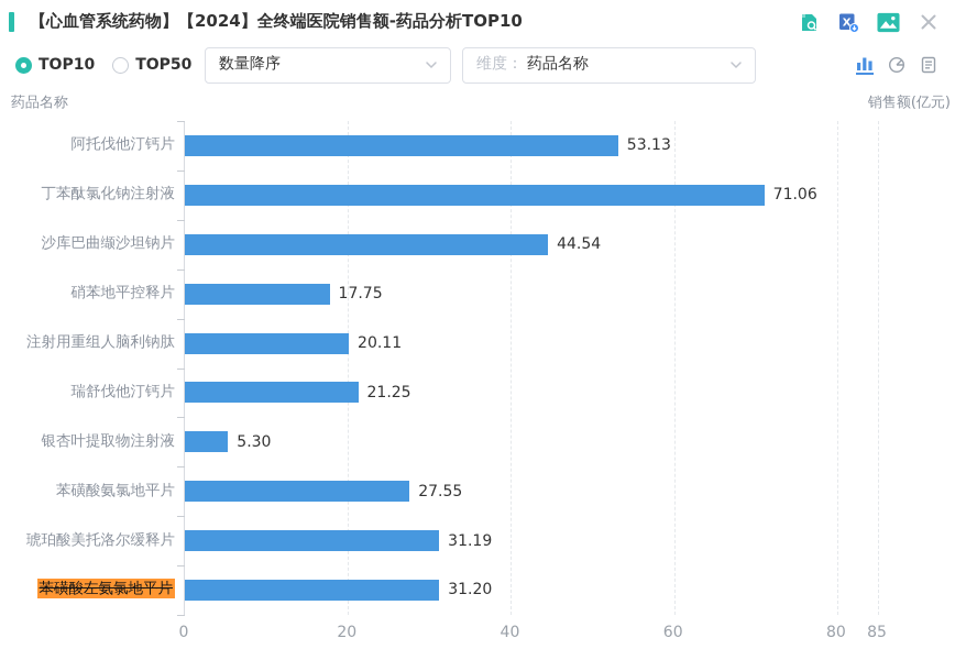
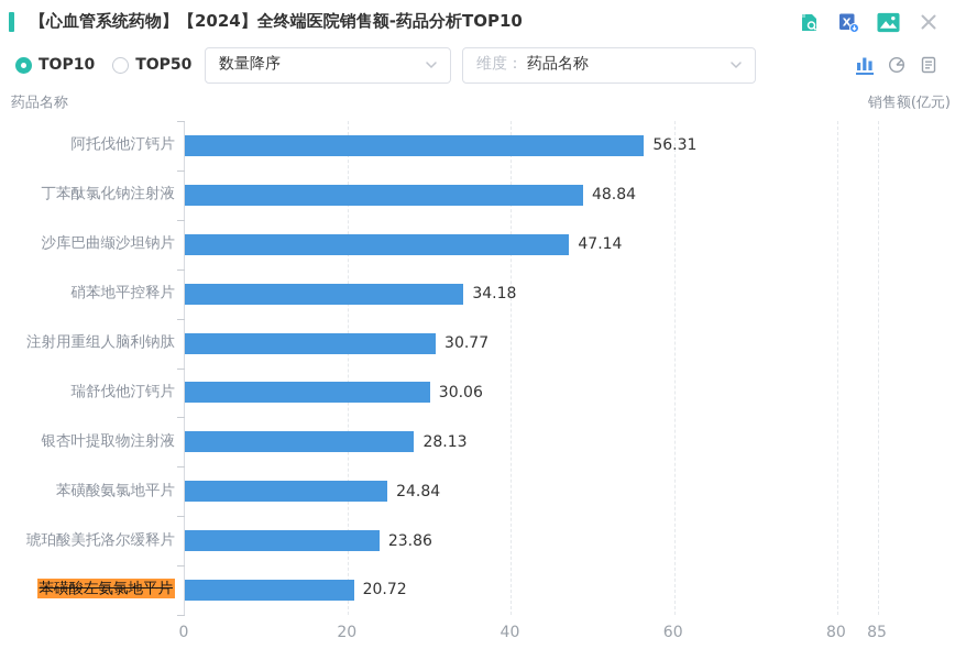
阿托伐他汀钙片: 53.13 -> 56.31
丁苯酞氯化钠注射液: 71.06 -> 48.84
沙库巴曲缬沙坦钠片: 44.54 -> 47.14
硝苯地平控释片: 17.75 -> 34.18
注射用重组人脑利钠肽: 20.11 -> 30.77
瑞舒伐他汀钙片: 21.25 -> 30.06
银杏叶提取物注射液: 5.30 -> 28.13
苯磺酸氨氯地平片: 27.55 -> 24.84
琥珀酸美托洛尔缓释片: 31.19 -> 23.86
苯磺酸左氨氯地平片: 31.20 -> 20.72
